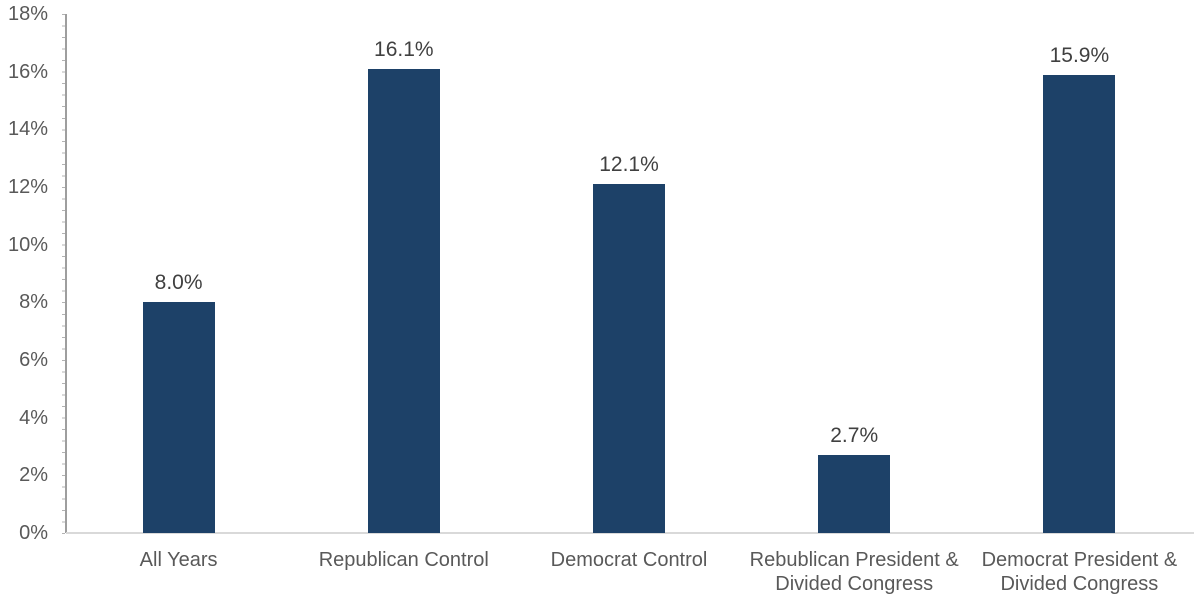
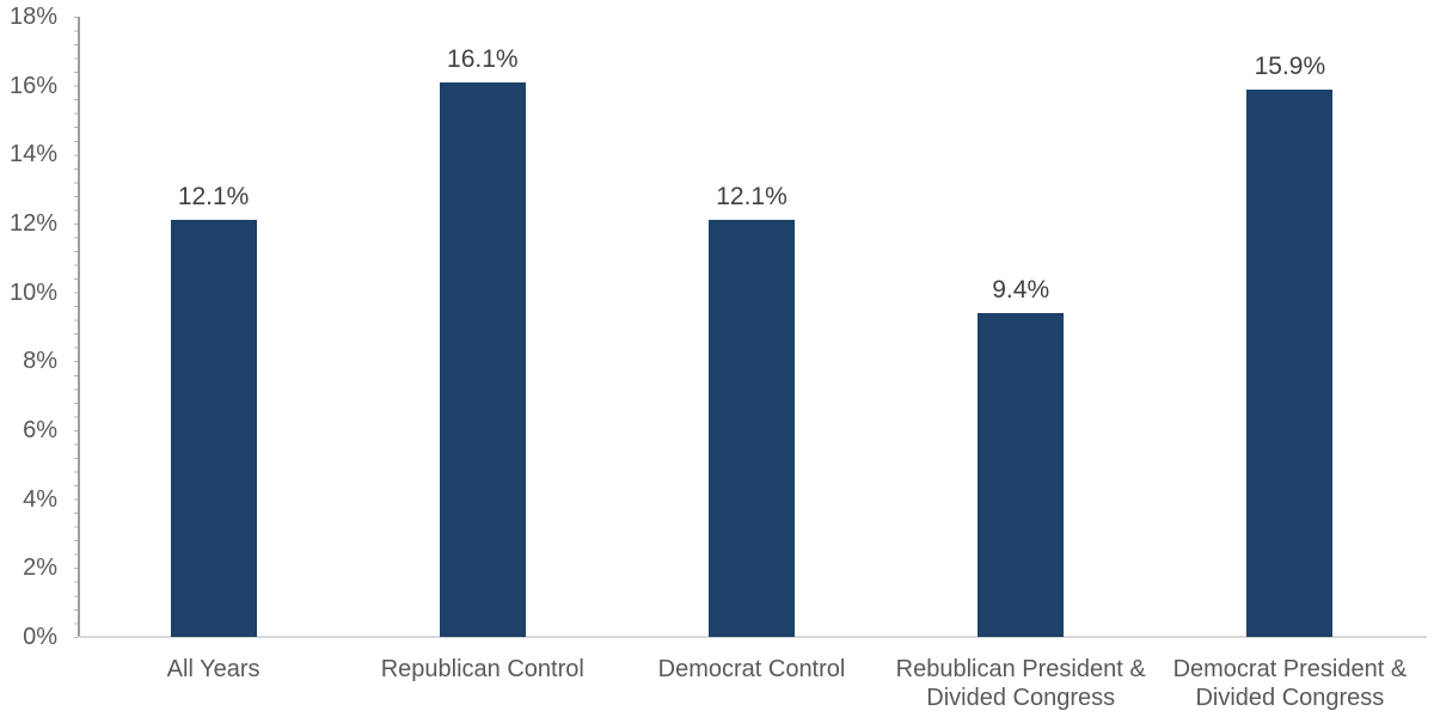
All Years: 8.0% -> 12.1%
Rebublican President & Divided Congress: 2.7% -> 9.4%
